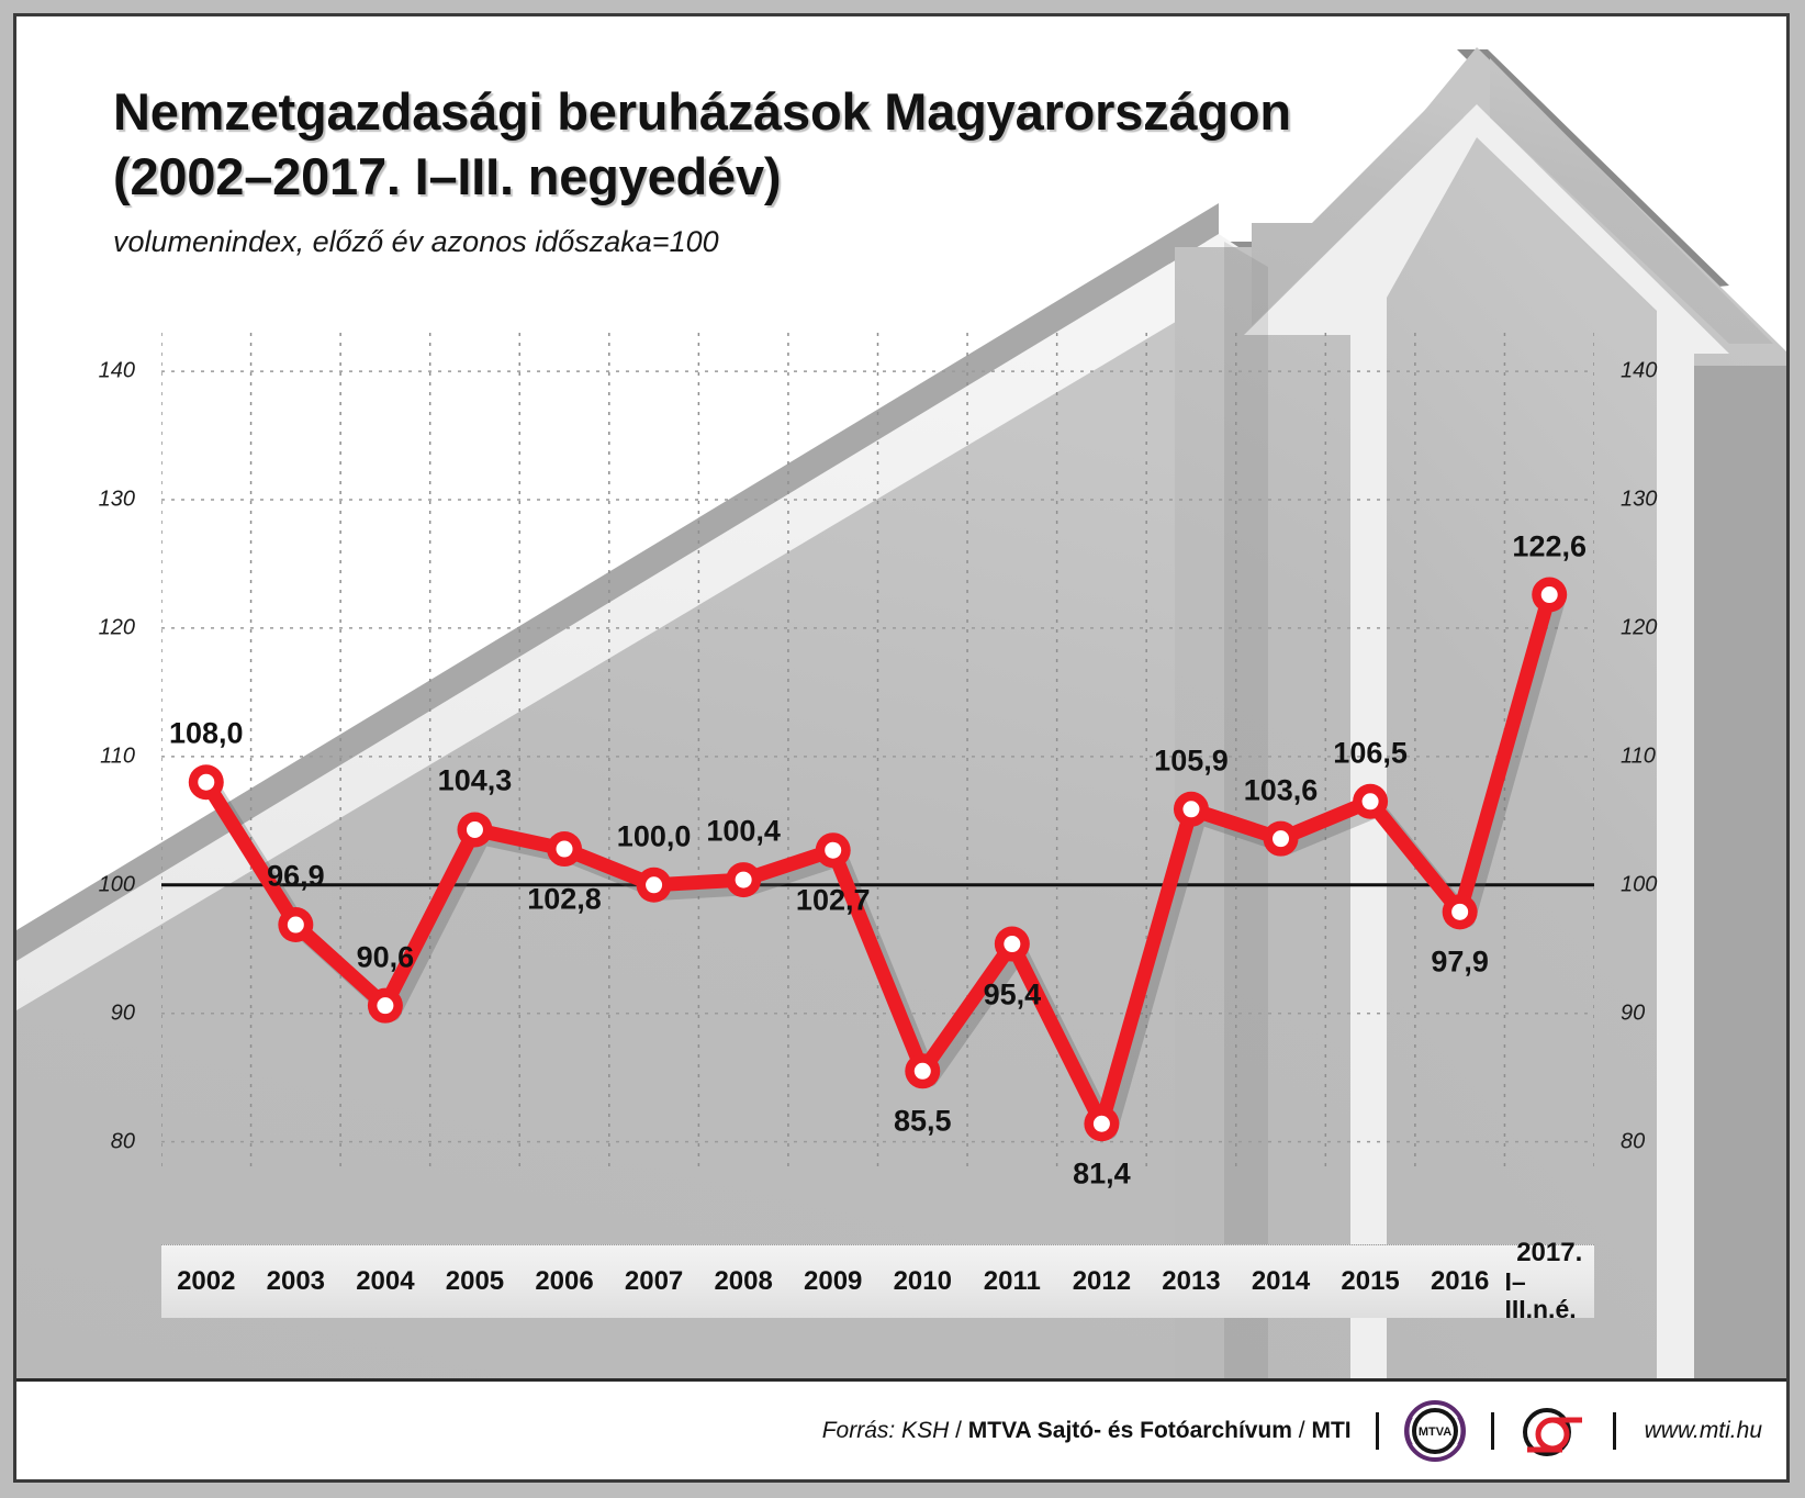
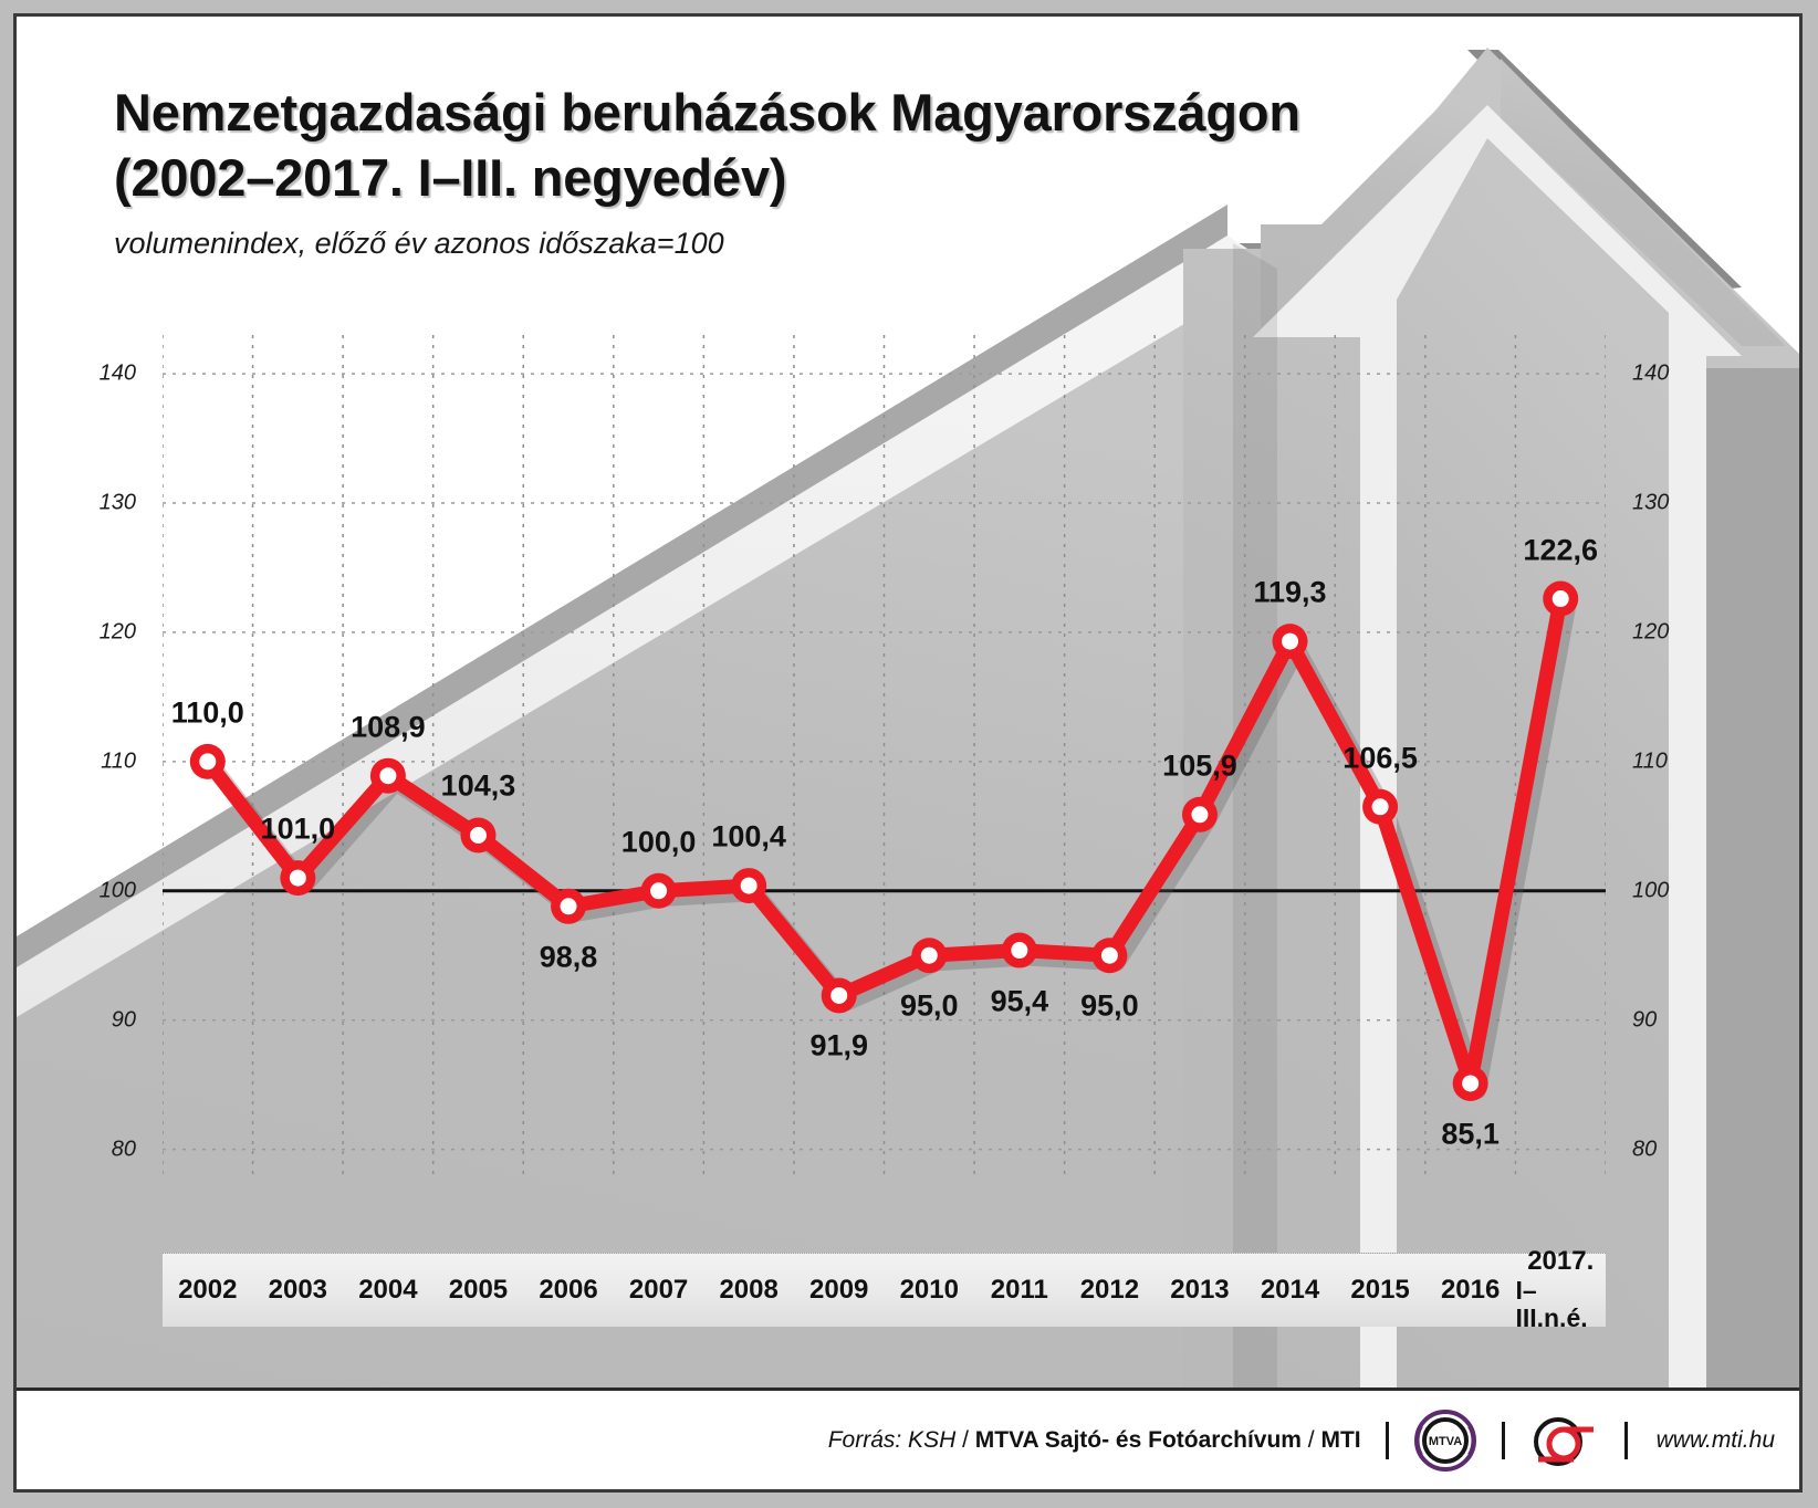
2002: 108,0 -> 110,0
2003: 96,9 -> 101,0
2004: 90,6 -> 108,9
2006: 102,8 -> 98,8
2009: 102,7 -> 91,9
2010: 85,5 -> 95,0
2012: 81,4 -> 95,0
2014: 103,6 -> 119,3
2016: 97,9 -> 85,1
